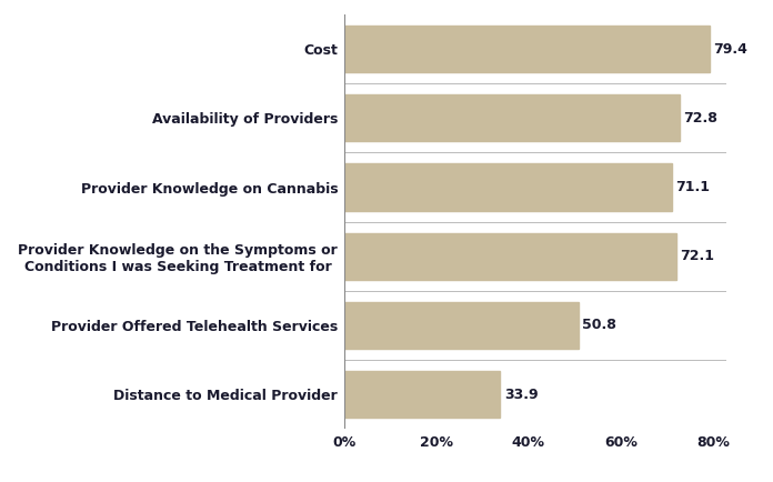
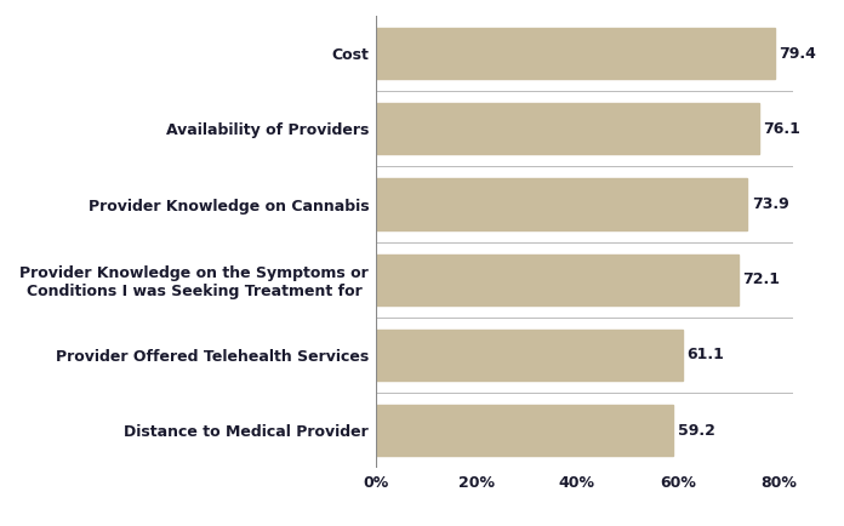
Availability of Providers: 72.8 -> 76.1
Provider Knowledge on Cannabis: 71.1 -> 73.9
Provider Offered Telehealth Services: 50.8 -> 61.1
Distance to Medical Provider: 33.9 -> 59.2
